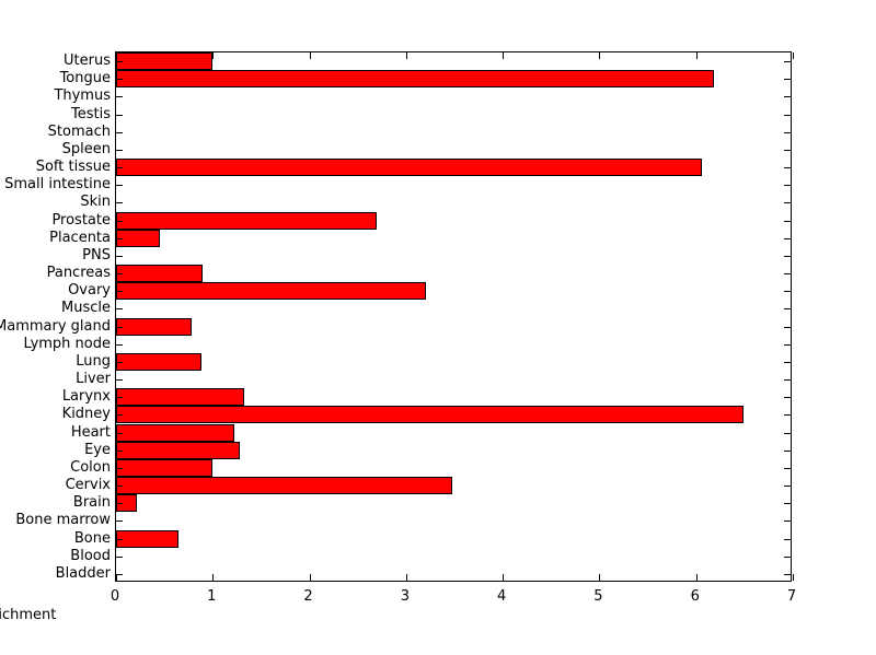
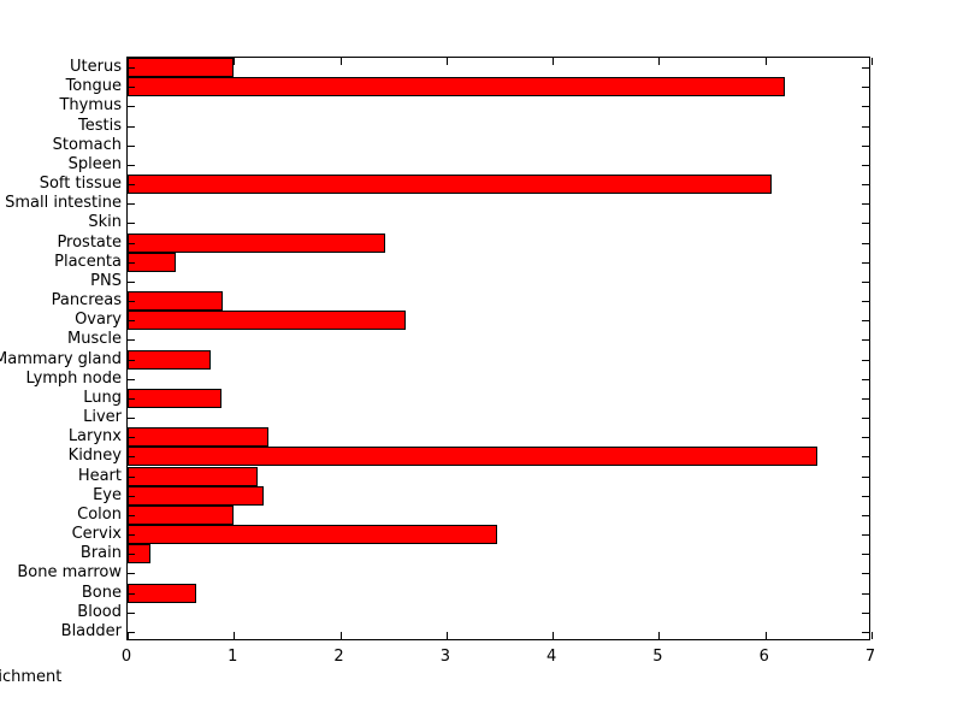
Ovary: 3.2 -> 2.6
Prostate: 2.7 -> 2.4
